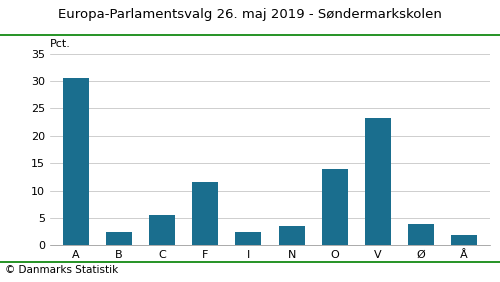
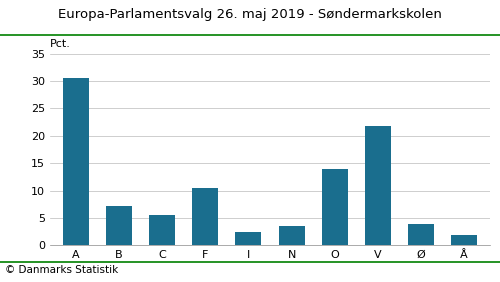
B: 2.4 -> 7.2
F: 11.6 -> 10.5
V: 23.2 -> 21.7
